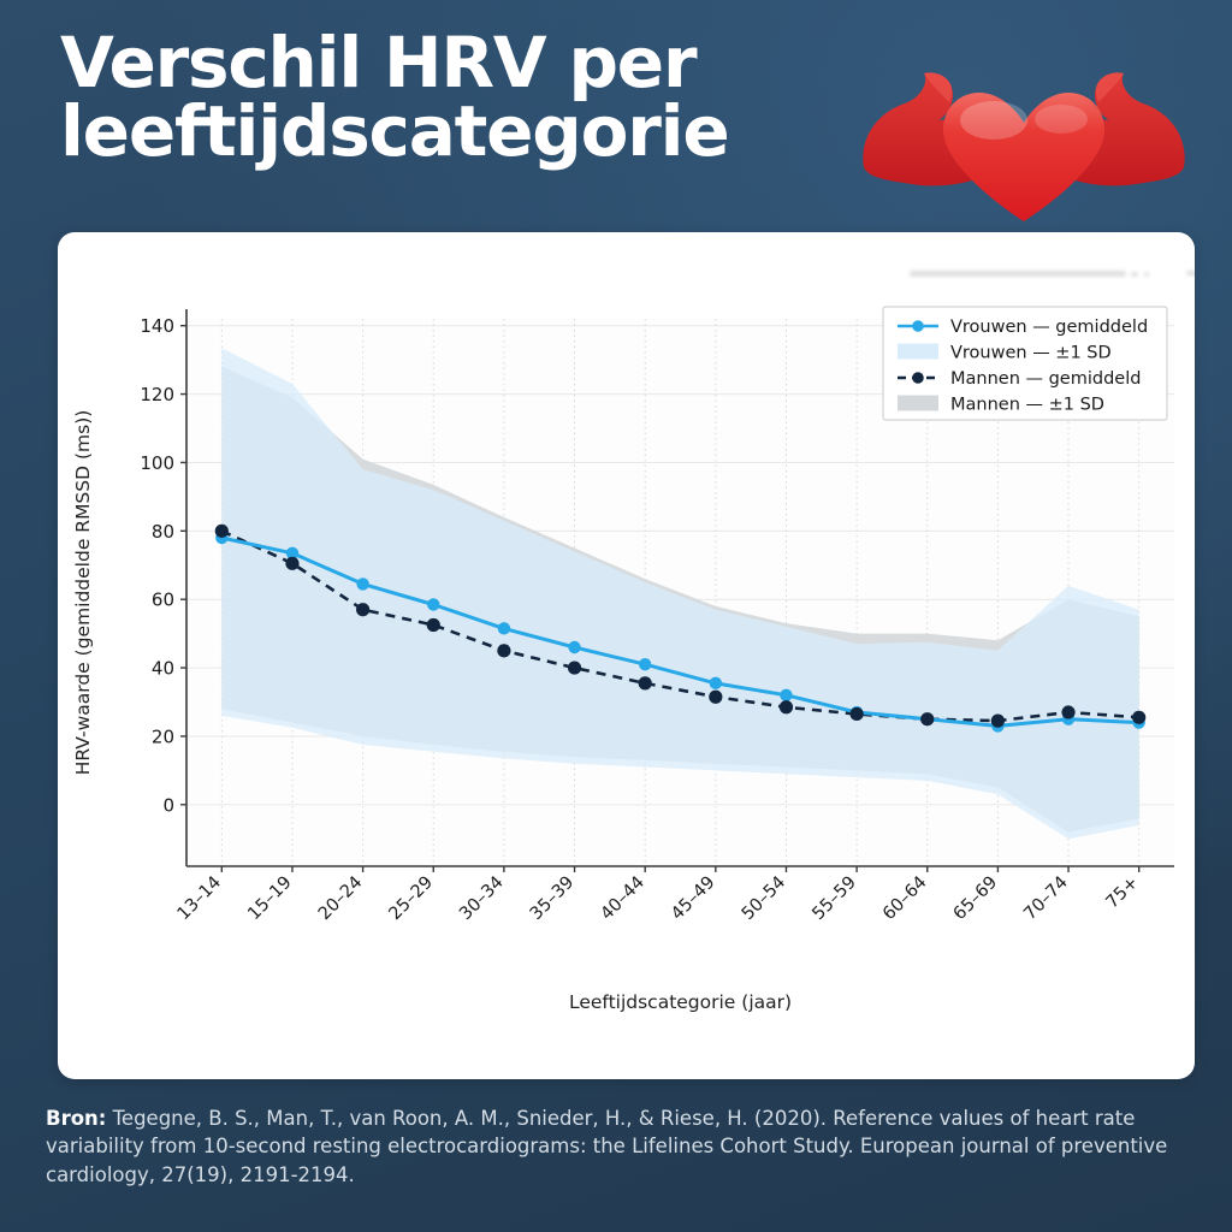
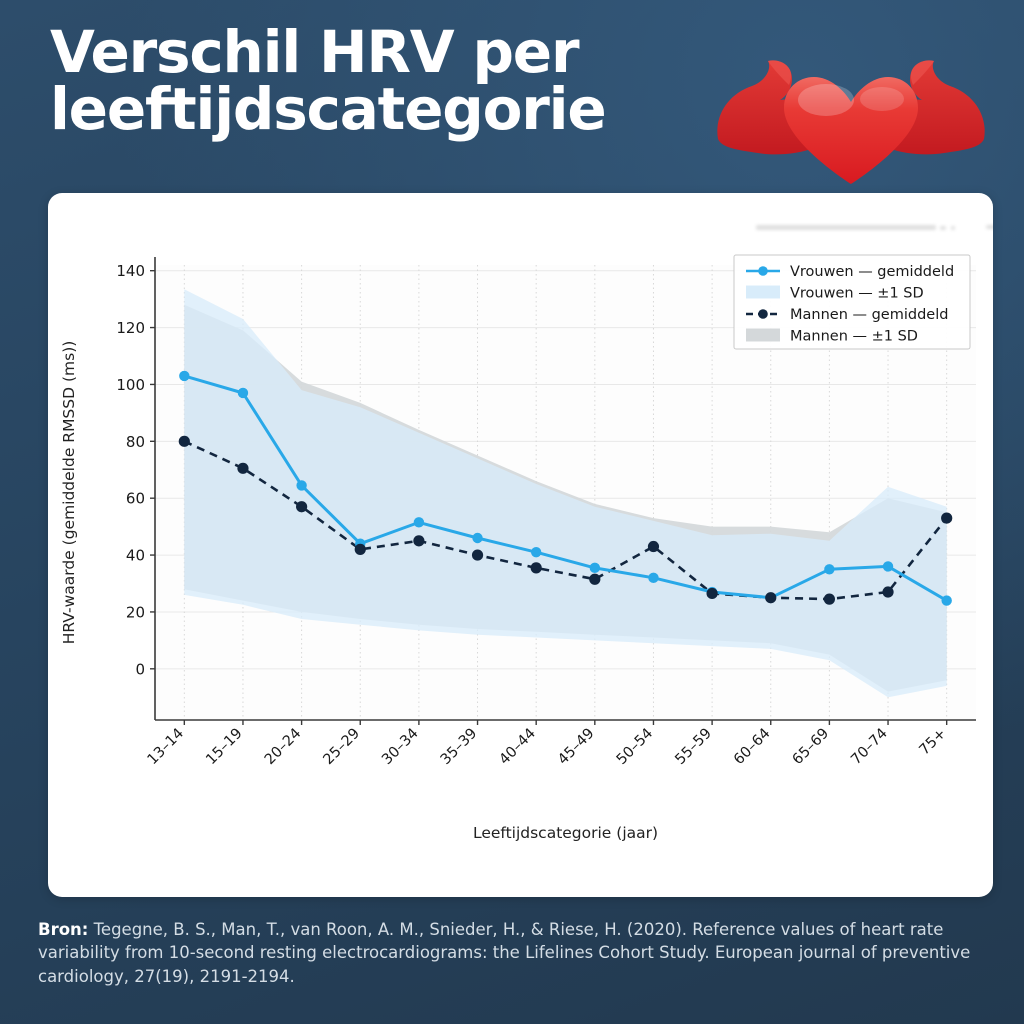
Vrouwen — gemiddeld/13–14: 78 -> 103
Vrouwen — gemiddeld/15–19: 74 -> 97
Vrouwen — gemiddeld/25–29: 58 -> 44
Mannen — gemiddeld/25–29: 52 -> 42
Mannen — gemiddeld/50–54: 28 -> 43
Vrouwen — gemiddeld/65–69: 23 -> 35
Vrouwen — gemiddeld/70–74: 25 -> 36
Mannen — gemiddeld/75+: 26 -> 53
